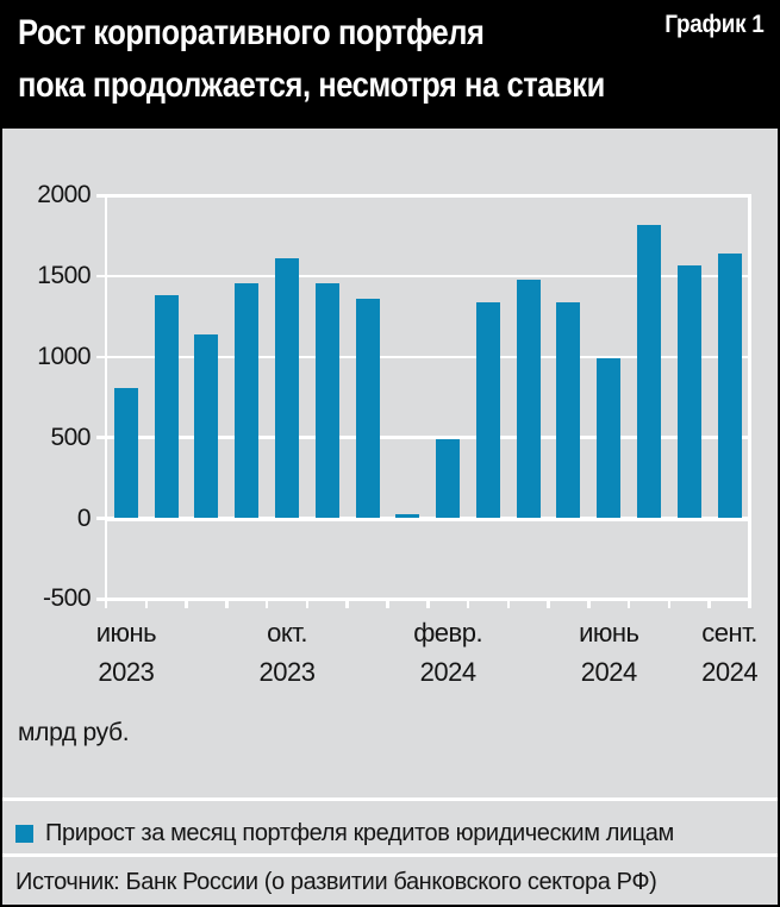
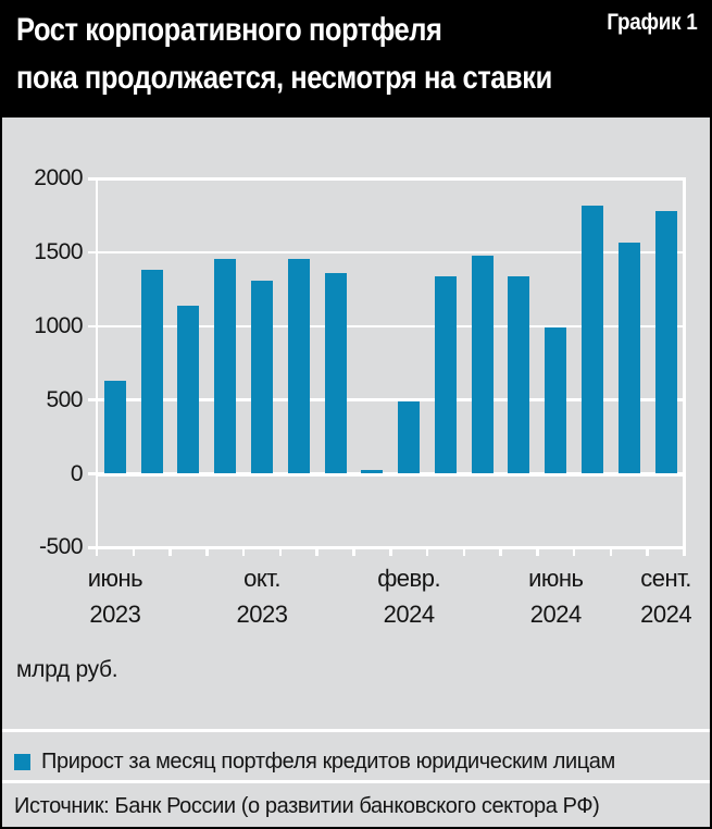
июнь 2023: 810 -> 630
окт. 2023: 1610 -> 1310
сент. 2024: 1640 -> 1780
